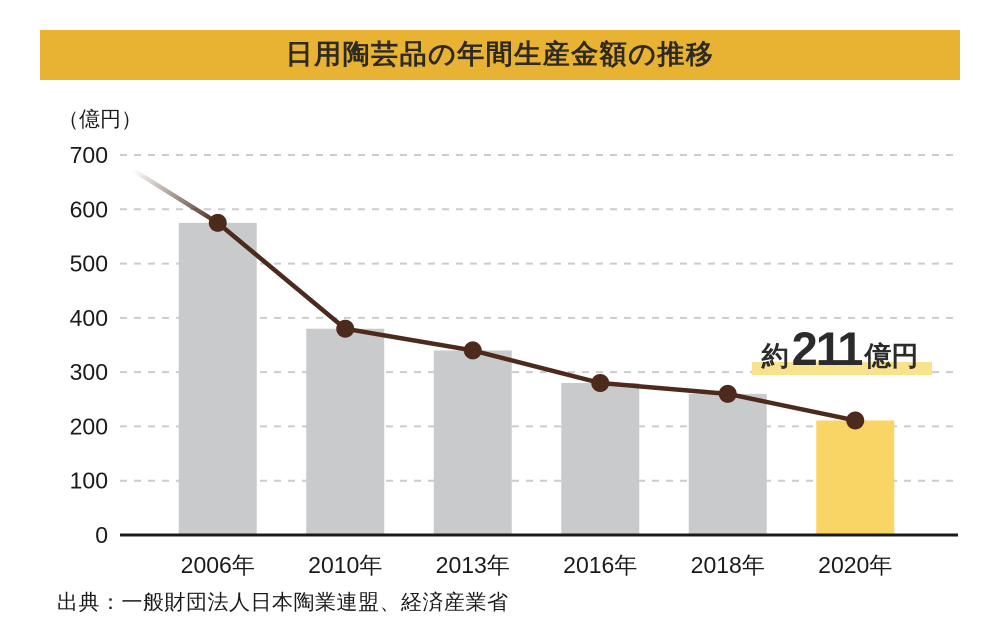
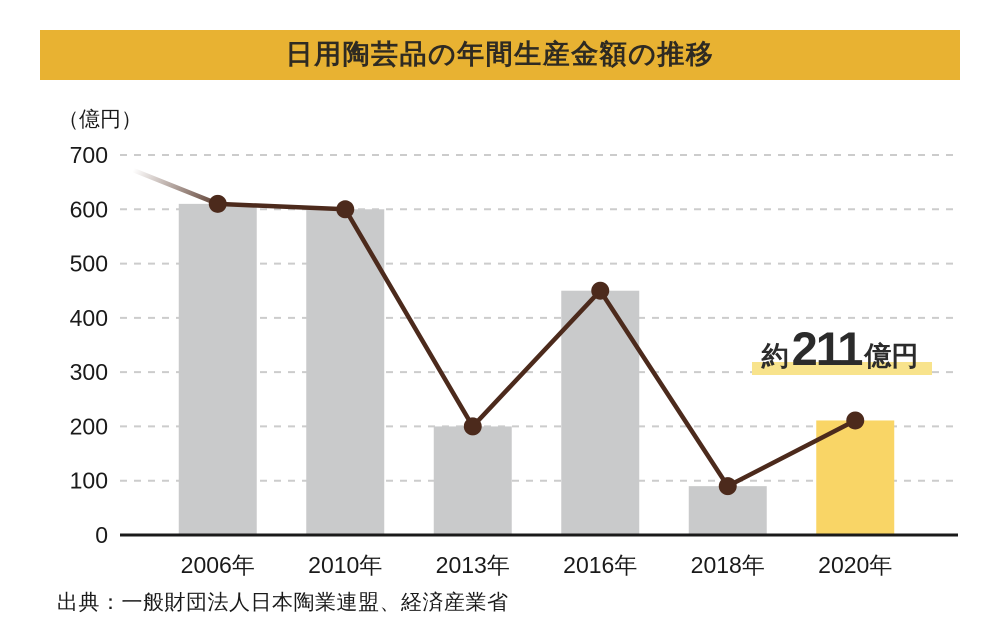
2006年: 580 -> 610
2010年: 380 -> 600
2013年: 340 -> 200
2016年: 280 -> 450
2018年: 260 -> 90
